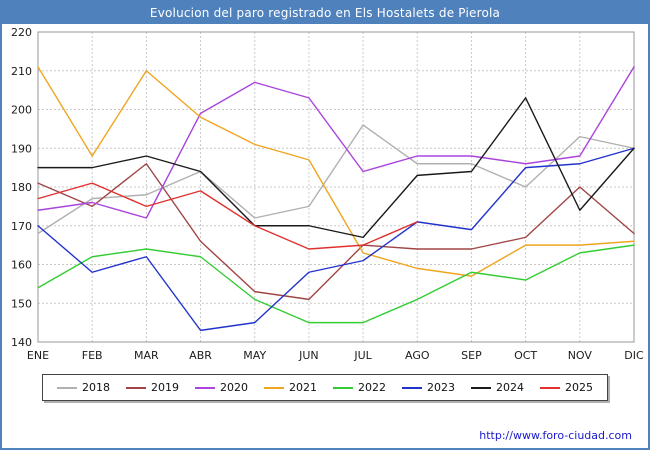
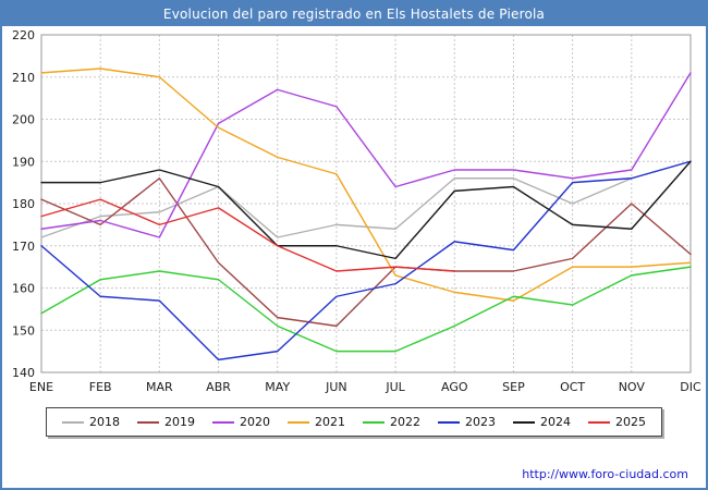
2018/ENE: 168 -> 172
2021/FEB: 188 -> 212
2023/MAR: 162 -> 157
2018/JUL: 196 -> 174
2025/AGO: 171 -> 164
2024/OCT: 203 -> 175
2018/NOV: 193 -> 186
